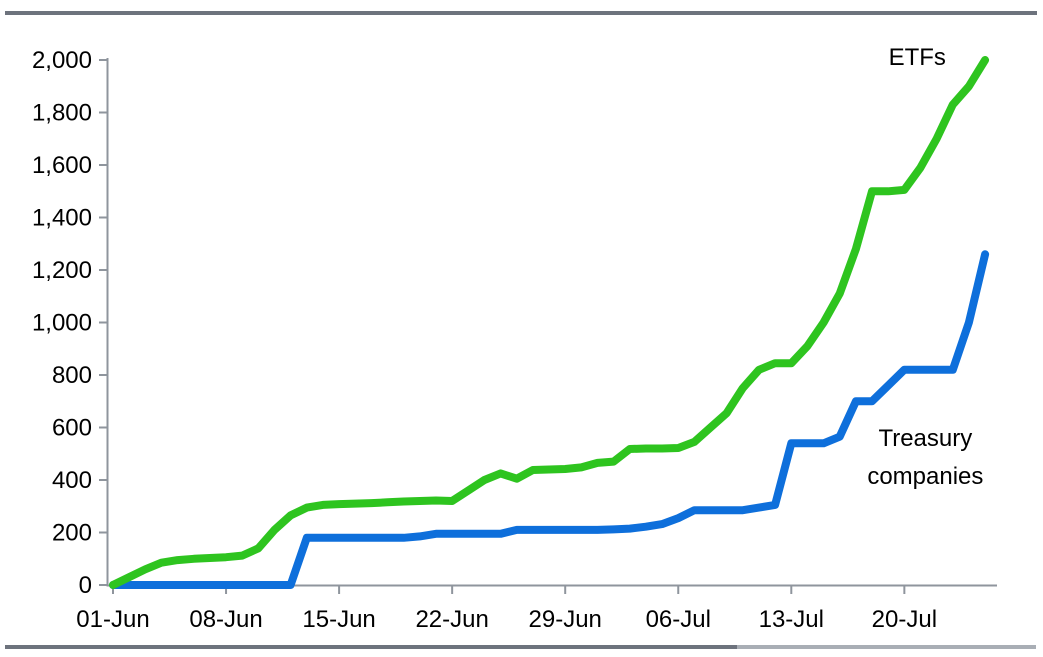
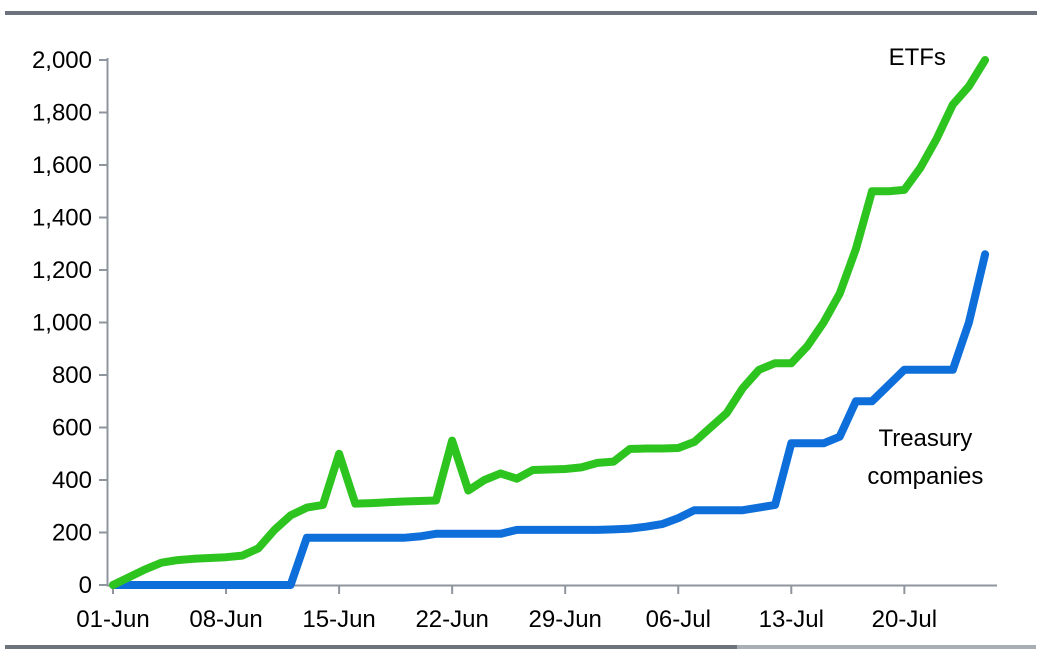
ETFs/15-Jun: 310 -> 500
ETFs/22-Jun: 320 -> 550
